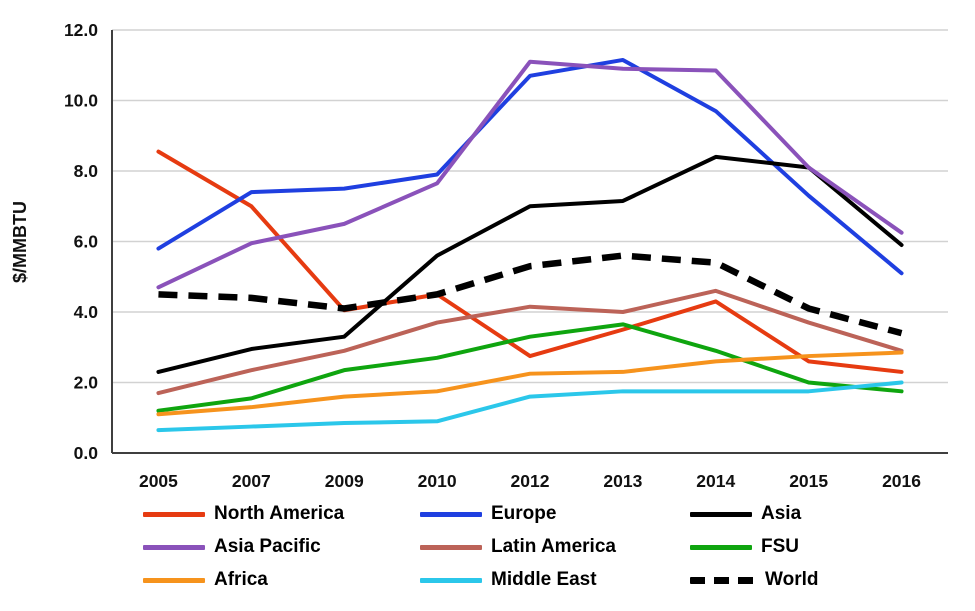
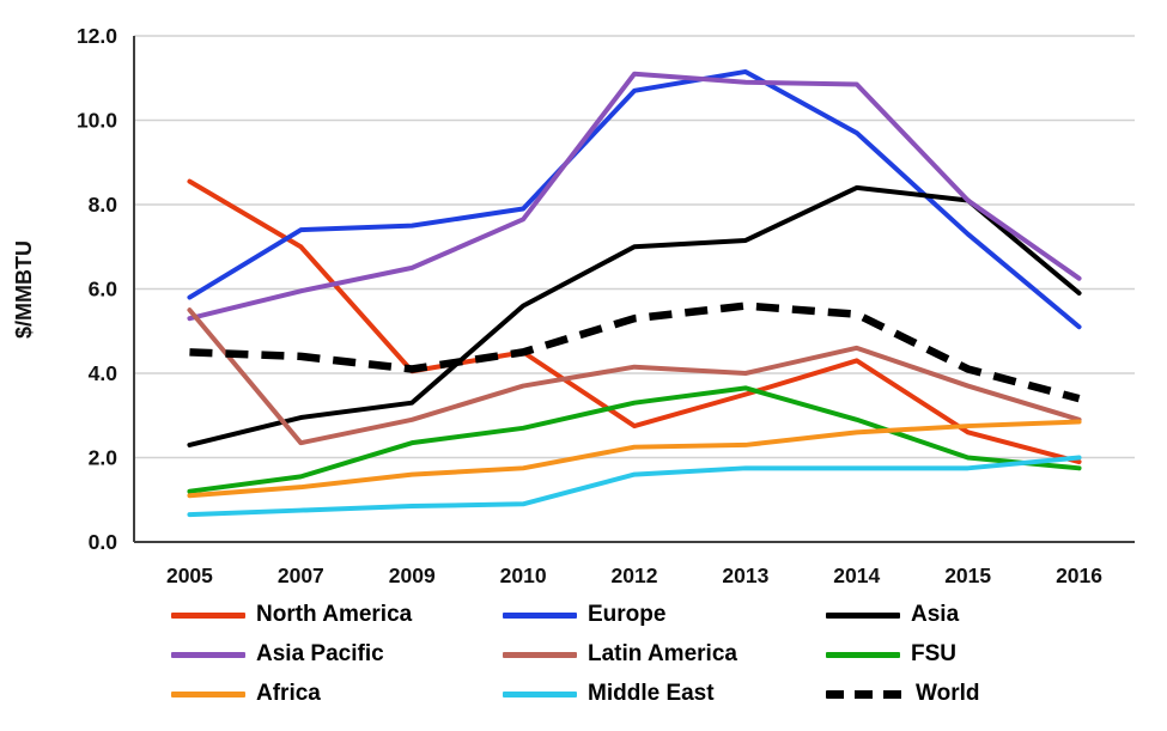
Asia Pacific/2005: 4.7 -> 5.3
Latin America/2005: 1.7 -> 5.5
North America/2016: 2.3 -> 1.9
